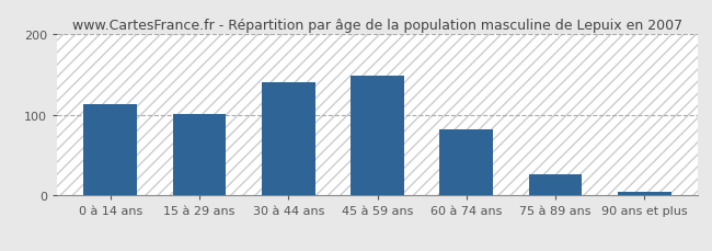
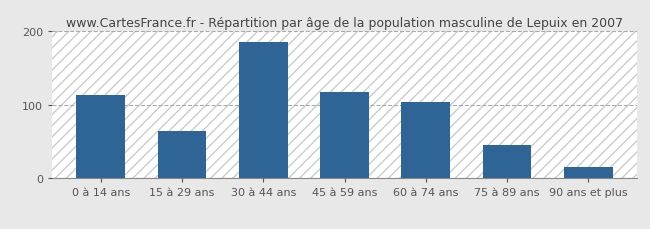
15 à 29 ans: 101 -> 64
30 à 44 ans: 140 -> 186
45 à 59 ans: 148 -> 118
60 à 74 ans: 82 -> 104
75 à 89 ans: 27 -> 46
90 ans et plus: 5 -> 16
